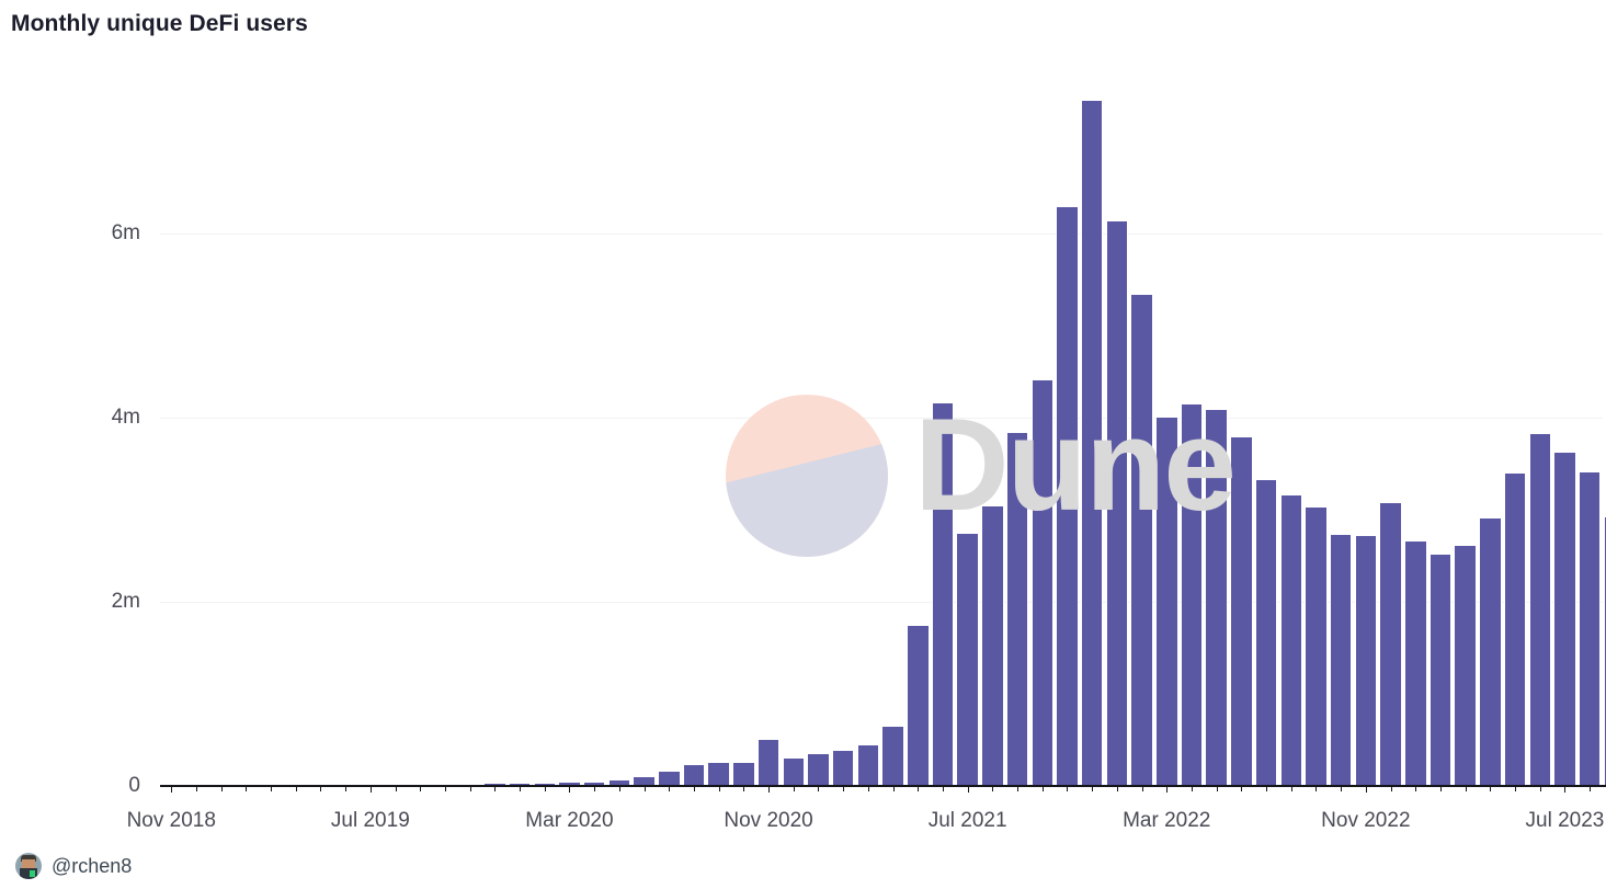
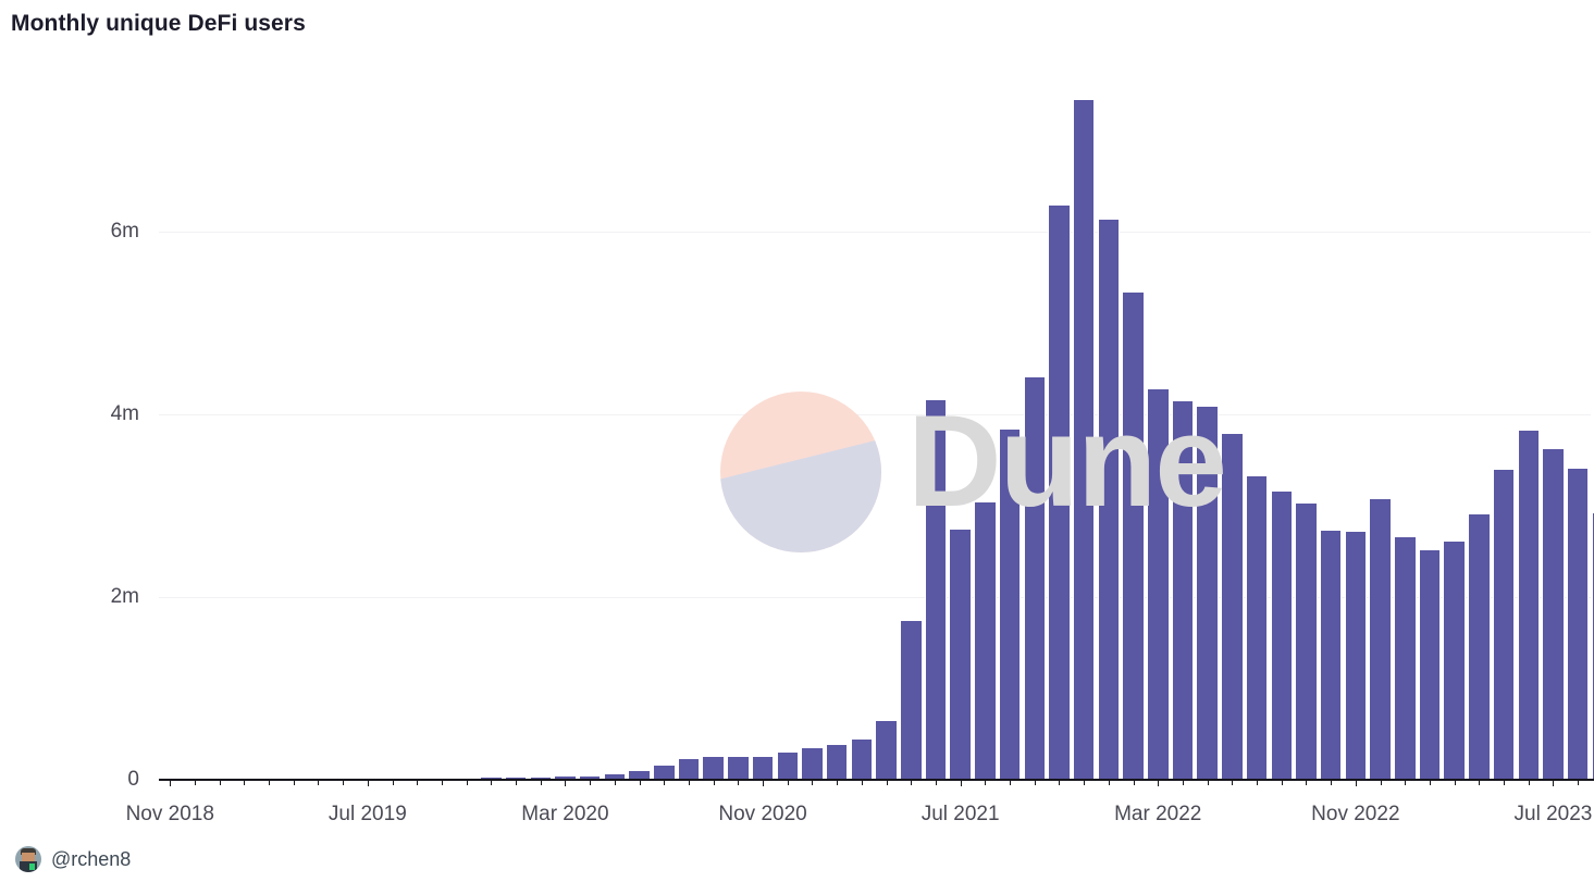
Nov 2020: 0.5m -> 0.2m
Mar 2022: 4.0m -> 4.3m
